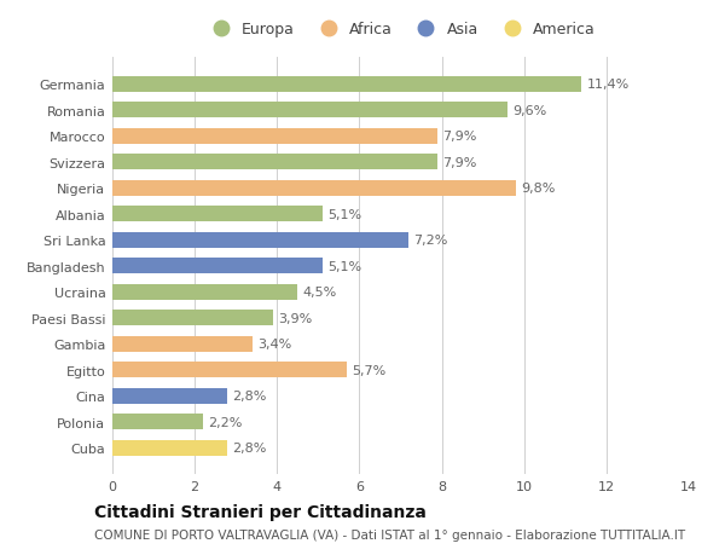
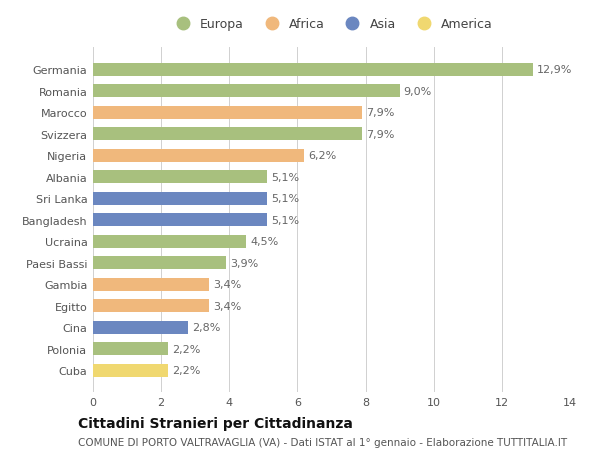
Germania: 11,4% -> 12,9%
Romania: 9,6% -> 9,0%
Nigeria: 9,8% -> 6,2%
Sri Lanka: 7,2% -> 5,1%
Egitto: 5,7% -> 3,4%
Cuba: 2,8% -> 2,2%
